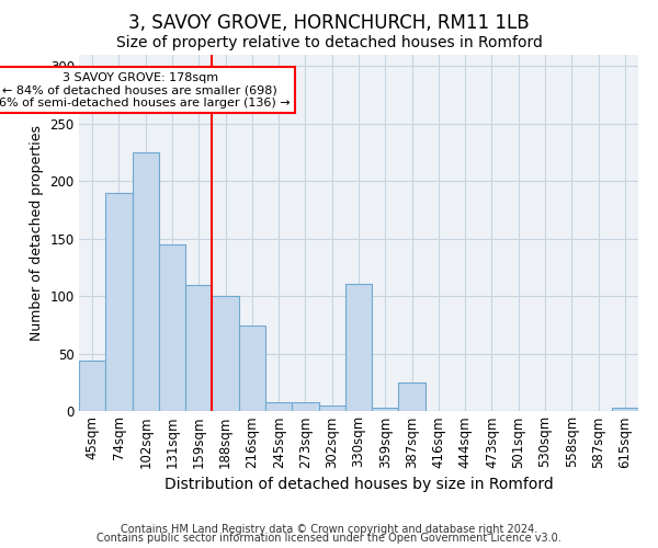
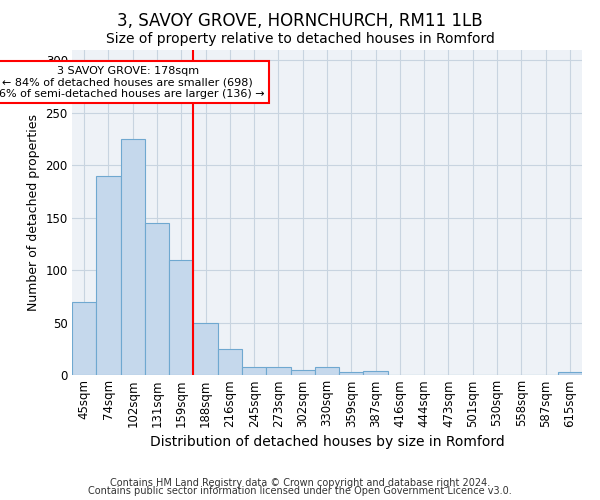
45sqm: 44 -> 70
188sqm: 100 -> 50
216sqm: 74 -> 25
330sqm: 111 -> 8
387sqm: 25 -> 4
